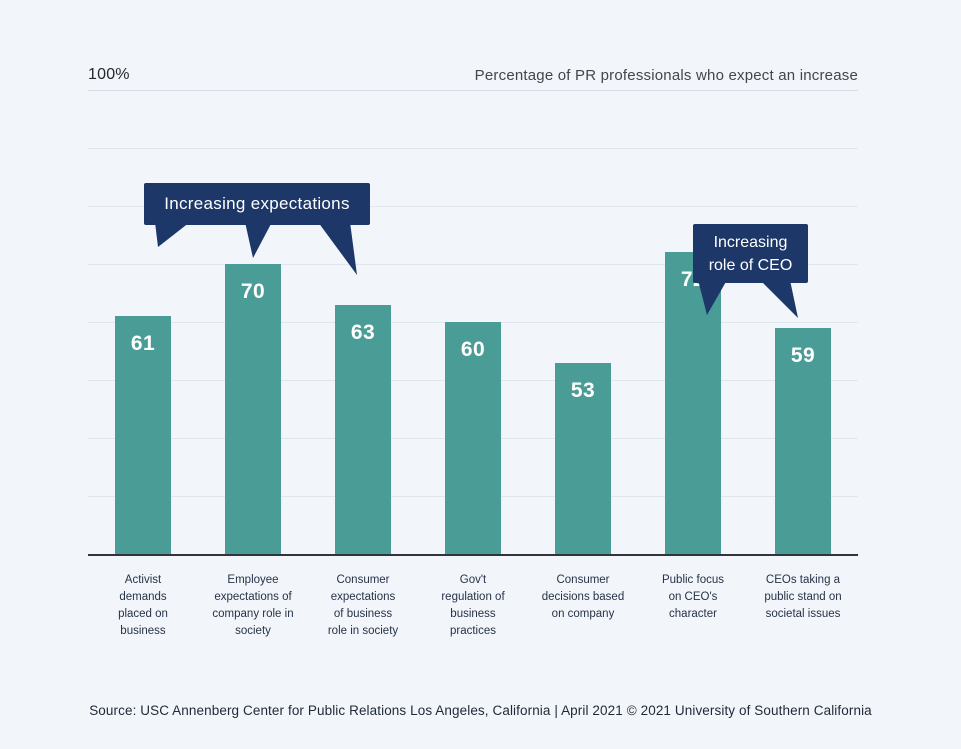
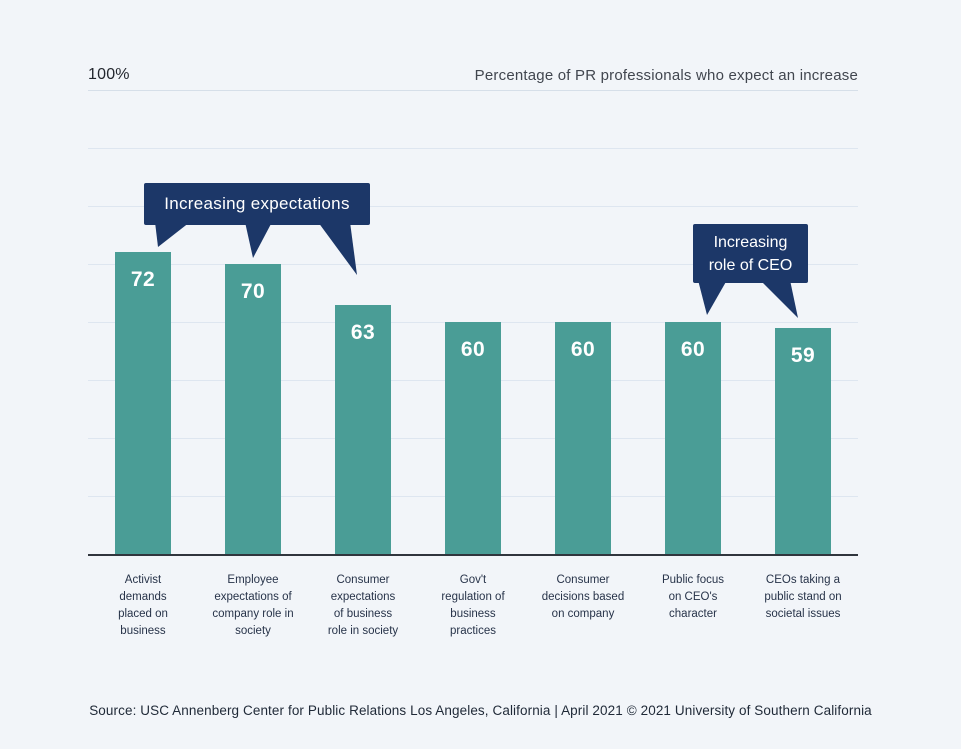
Activist demands placed on business: 61 -> 72
Consumer decisions based on company: 53 -> 60
Public focus on CEO's character: 72 -> 60
